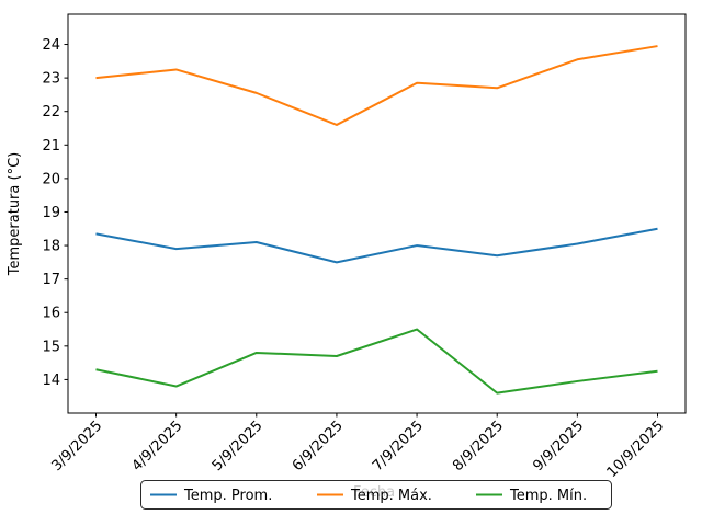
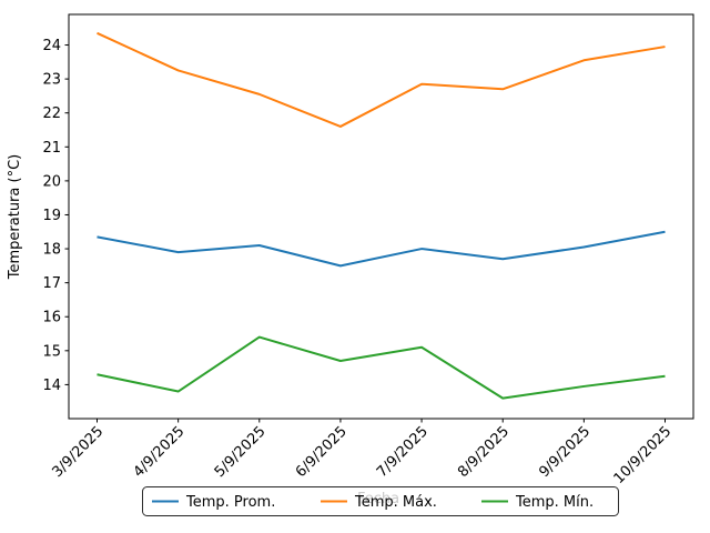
Temp. Máx./3/9/2025: 23.0 -> 24.4
Temp. Mín./5/9/2025: 14.8 -> 15.4
Temp. Mín./7/9/2025: 15.5 -> 15.1
